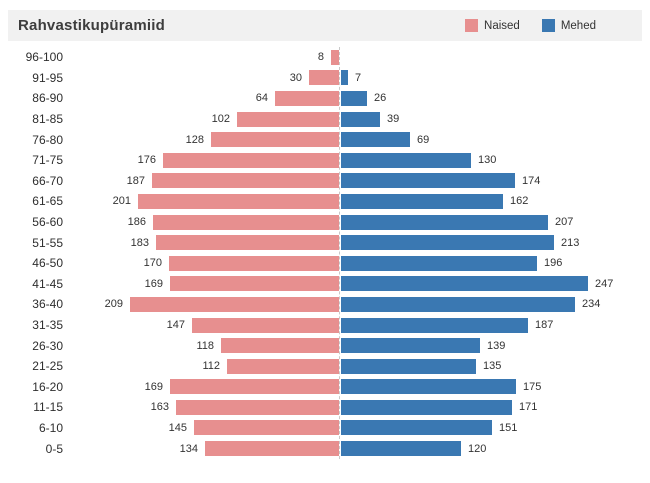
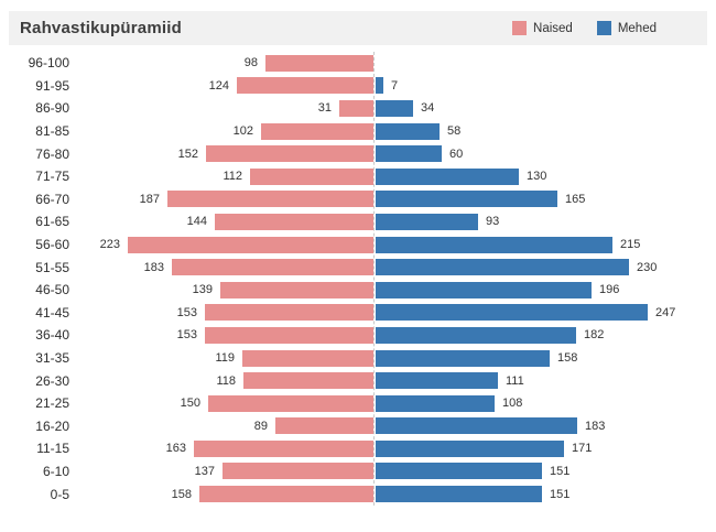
Naised/96-100: 8 -> 98
Naised/91-95: 30 -> 124
Naised/86-90: 64 -> 31
Mehed/86-90: 26 -> 34
Mehed/81-85: 39 -> 58
Naised/76-80: 128 -> 152
Mehed/76-80: 69 -> 60
Naised/71-75: 176 -> 112
Mehed/66-70: 174 -> 165
Naised/61-65: 201 -> 144
Mehed/61-65: 162 -> 93
Naised/56-60: 186 -> 223
Mehed/56-60: 207 -> 215
Mehed/51-55: 213 -> 230
Naised/46-50: 170 -> 139
Naised/41-45: 169 -> 153
Naised/36-40: 209 -> 153
Mehed/36-40: 234 -> 182
Naised/31-35: 147 -> 119
Mehed/31-35: 187 -> 158
Mehed/26-30: 139 -> 111
Naised/21-25: 112 -> 150
Mehed/21-25: 135 -> 108
Naised/16-20: 169 -> 89
Mehed/16-20: 175 -> 183
Naised/6-10: 145 -> 137
Naised/0-5: 134 -> 158
Mehed/0-5: 120 -> 151
